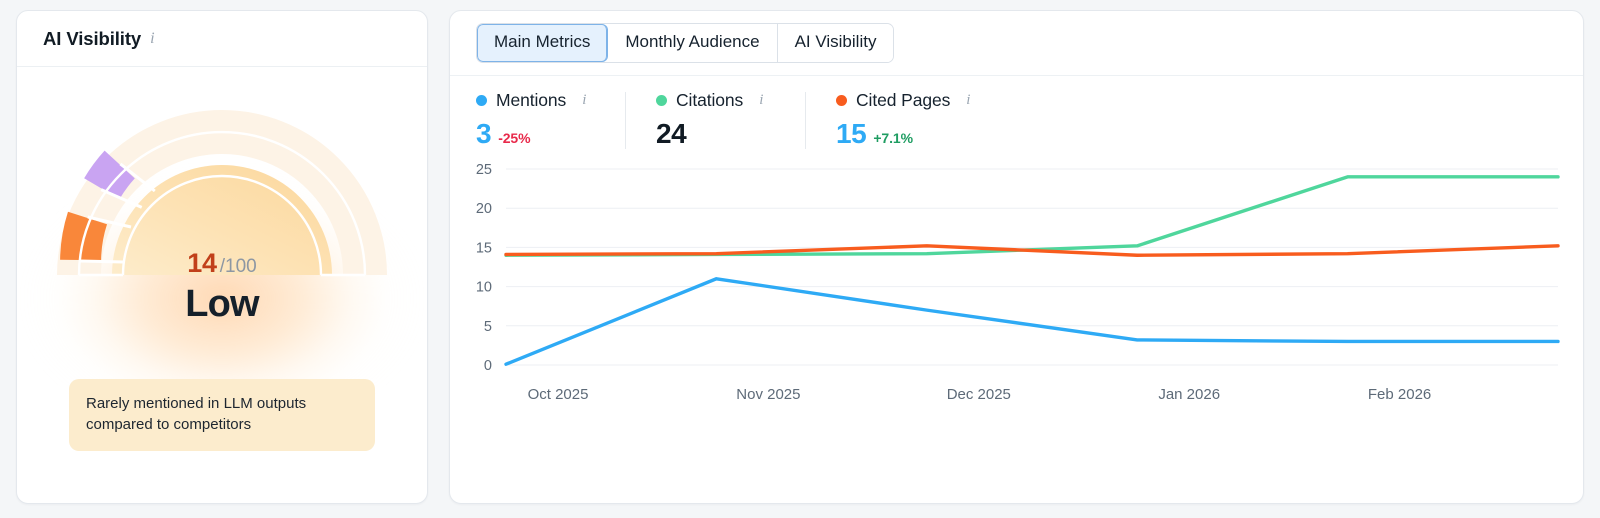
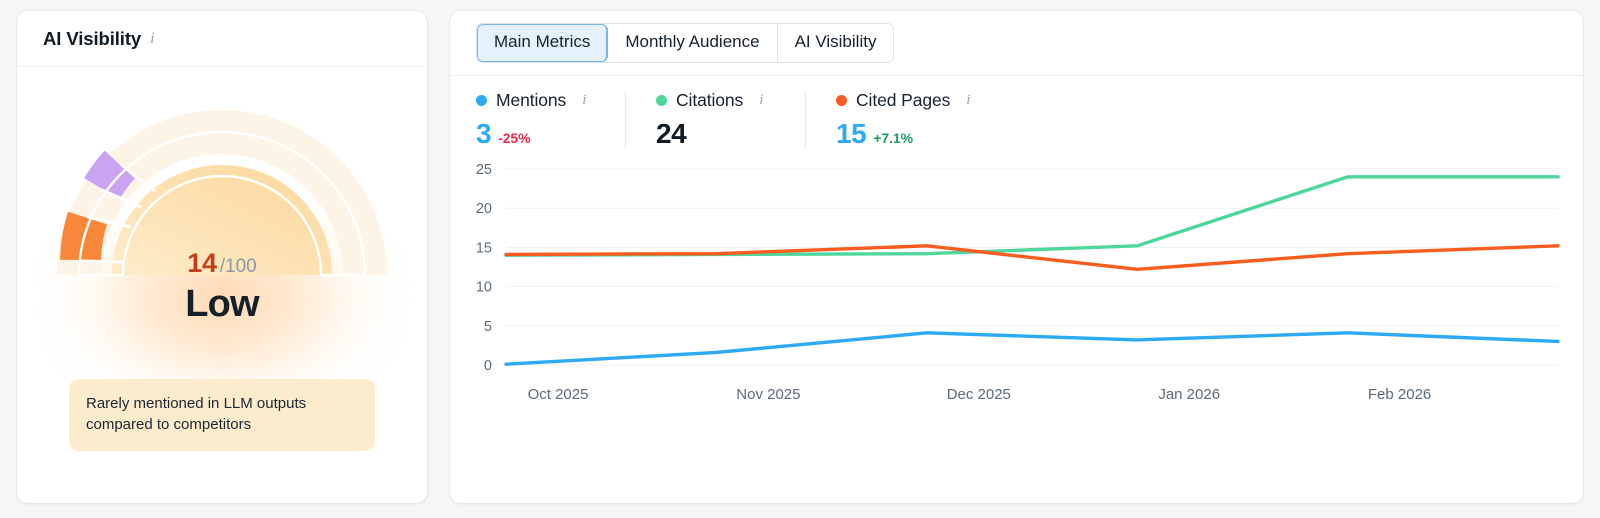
Mentions/Nov 2025: 11 -> 2
Mentions/Dec 2025: 7 -> 4
Cited Pages/Jan 2026: 14 -> 12
Mentions/Feb 2026: 3 -> 4
